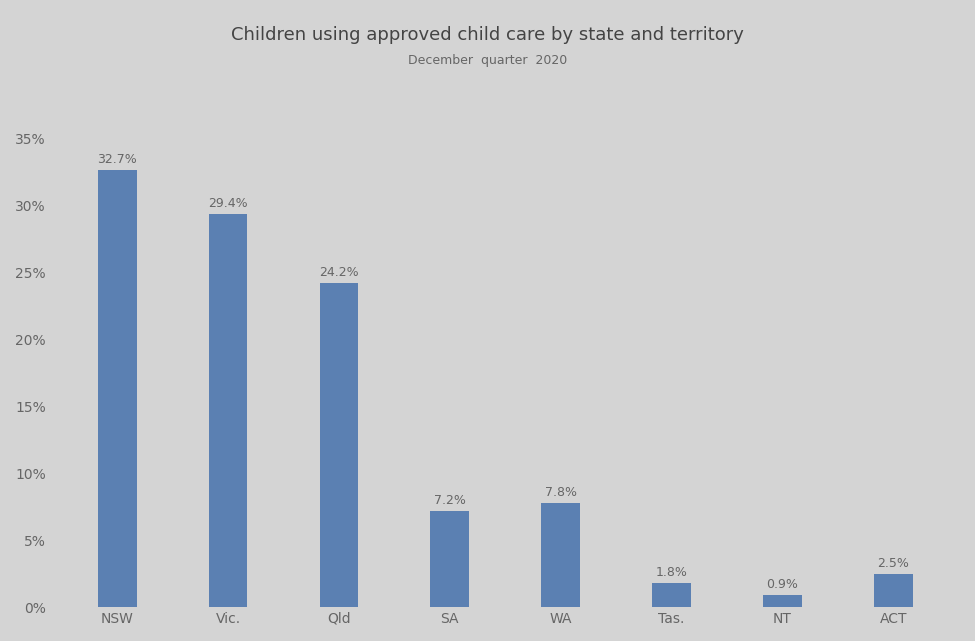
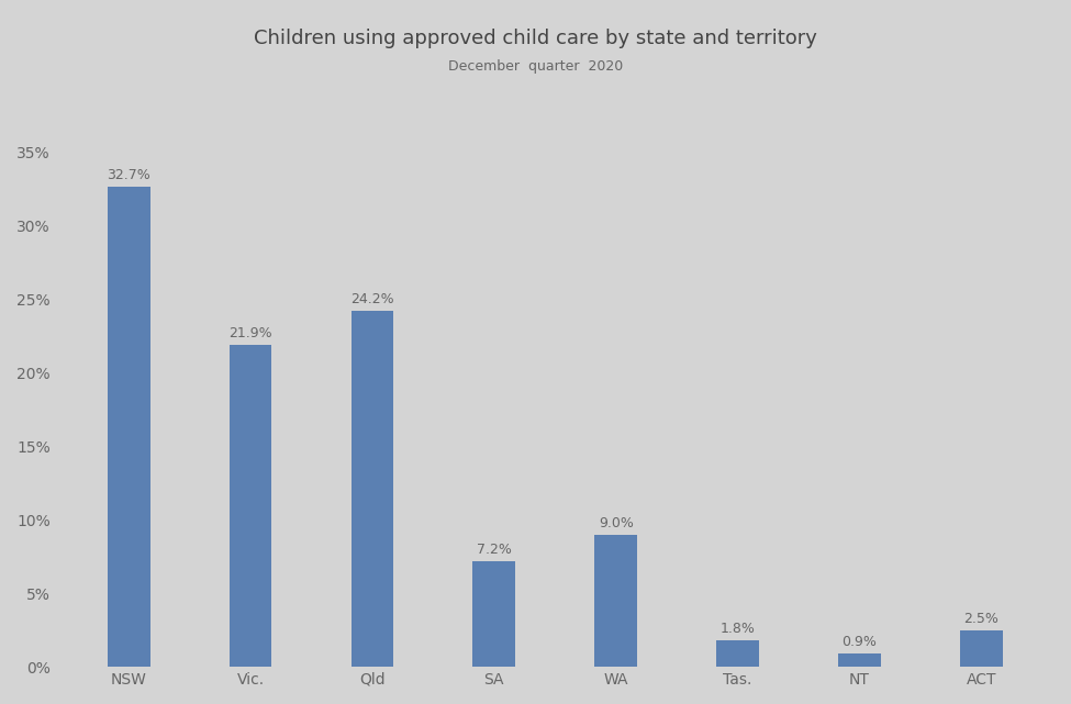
Vic.: 29.4% -> 21.9%
WA: 7.8% -> 9.0%
